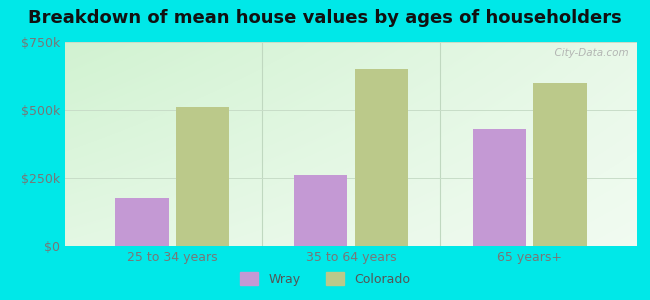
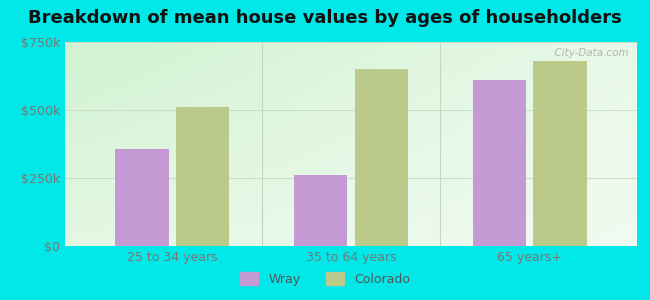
Wray/25 to 34 years: $175k -> $355k
Wray/65 years+: $430k -> $610k
Colorado/65 years+: $600k -> $680k
